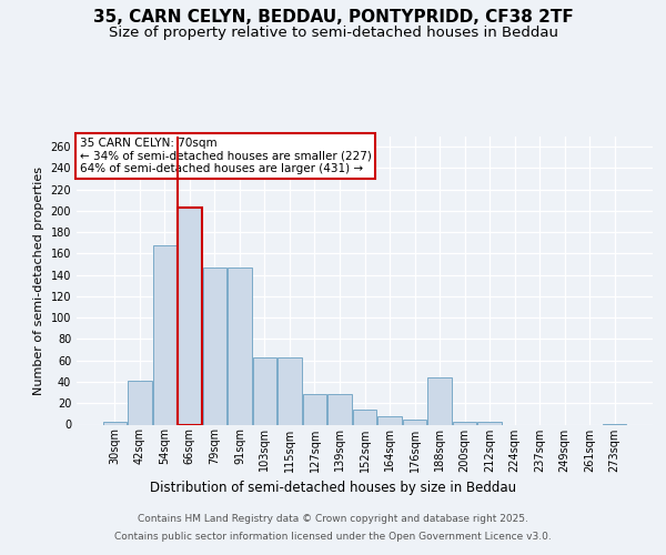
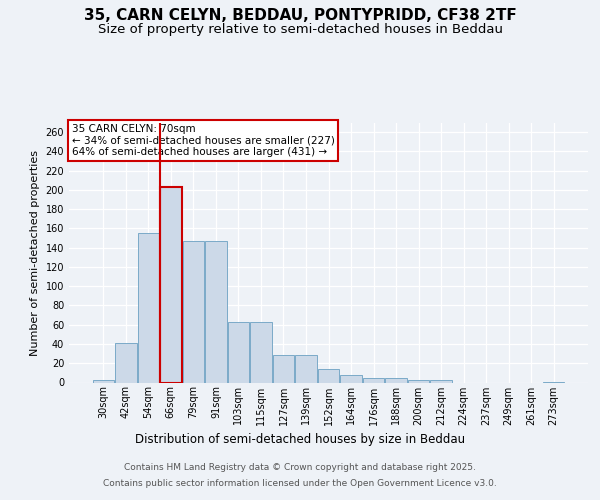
54sqm: 168 -> 155
188sqm: 44 -> 5
